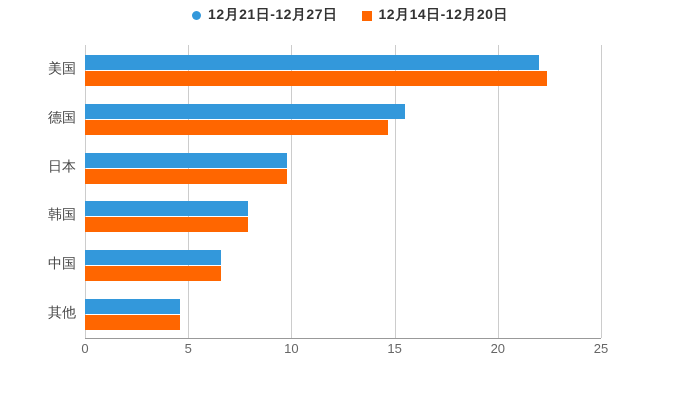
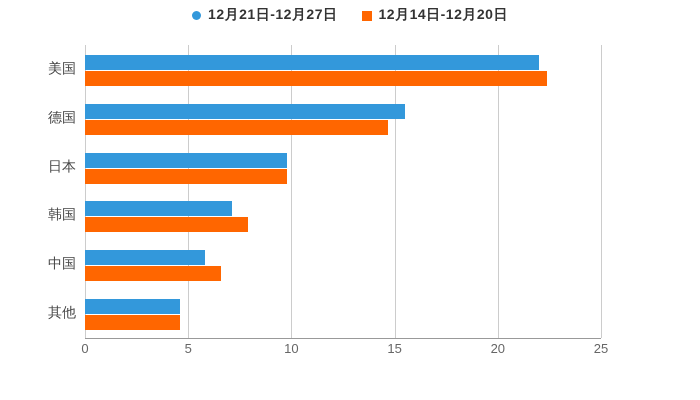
12月21日-12月27日/韩国: 7.9 -> 7.1
12月21日-12月27日/中国: 6.6 -> 5.8
